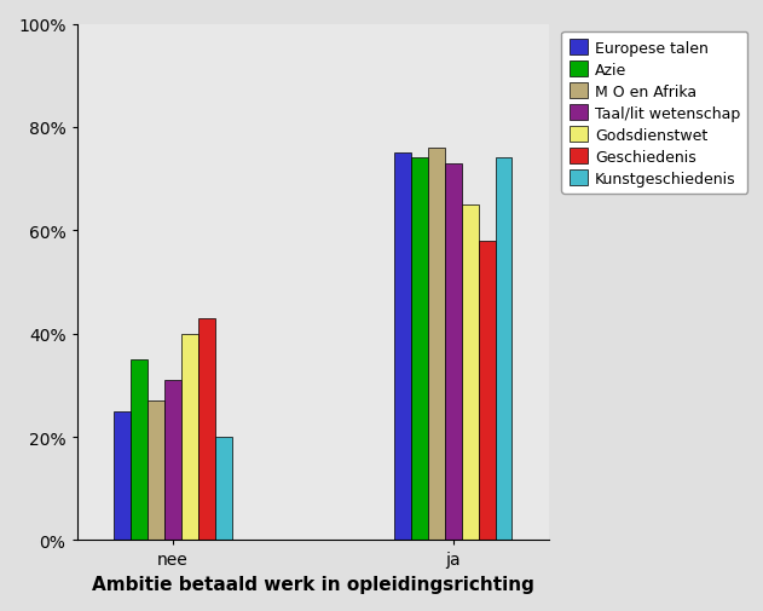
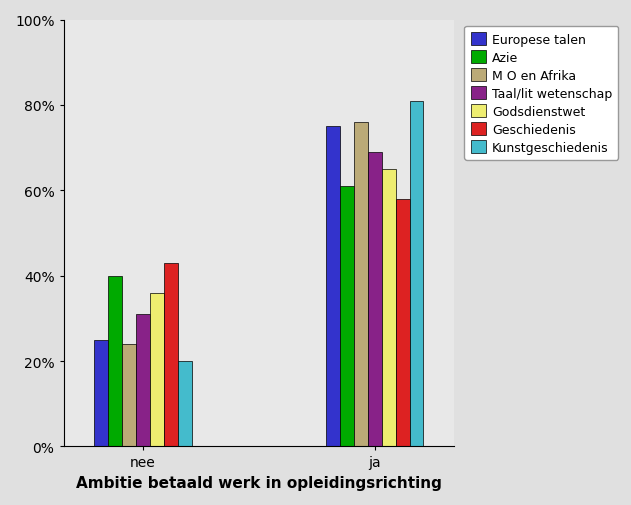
Azie/nee: 35% -> 40%
M O en Afrika/nee: 27% -> 24%
Godsdienstwet/nee: 40% -> 36%
Azie/ja: 74% -> 61%
Taal/lit wetenschap/ja: 73% -> 69%
Kunstgeschiedenis/ja: 74% -> 81%
